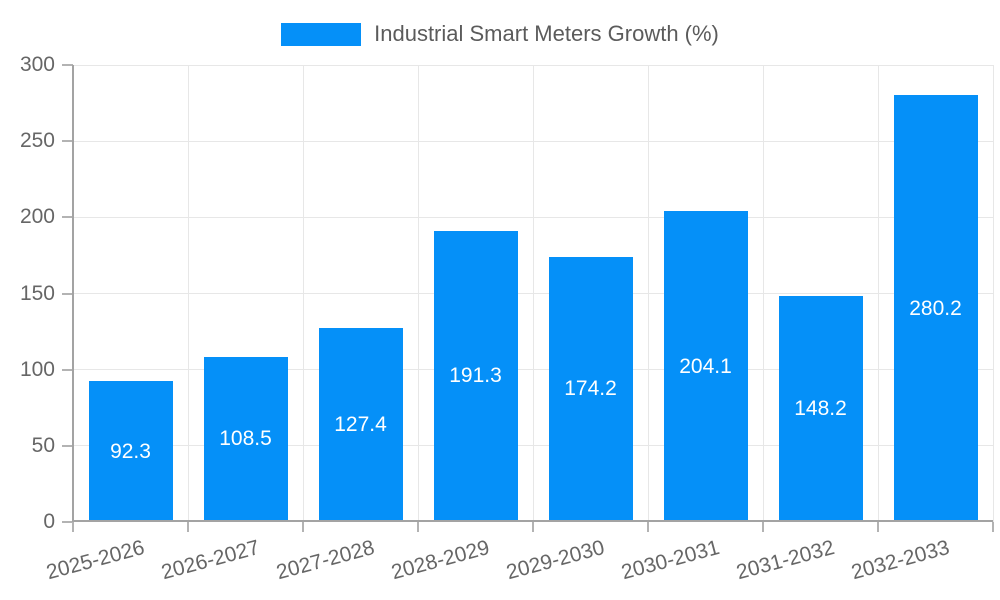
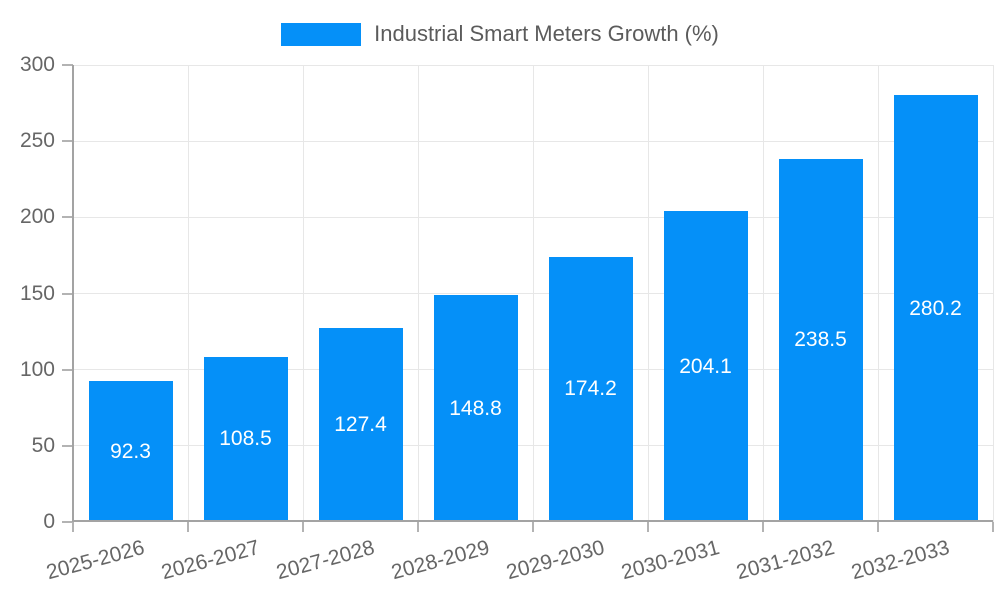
2028-2029: 191.3 -> 148.8
2031-2032: 148.2 -> 238.5
